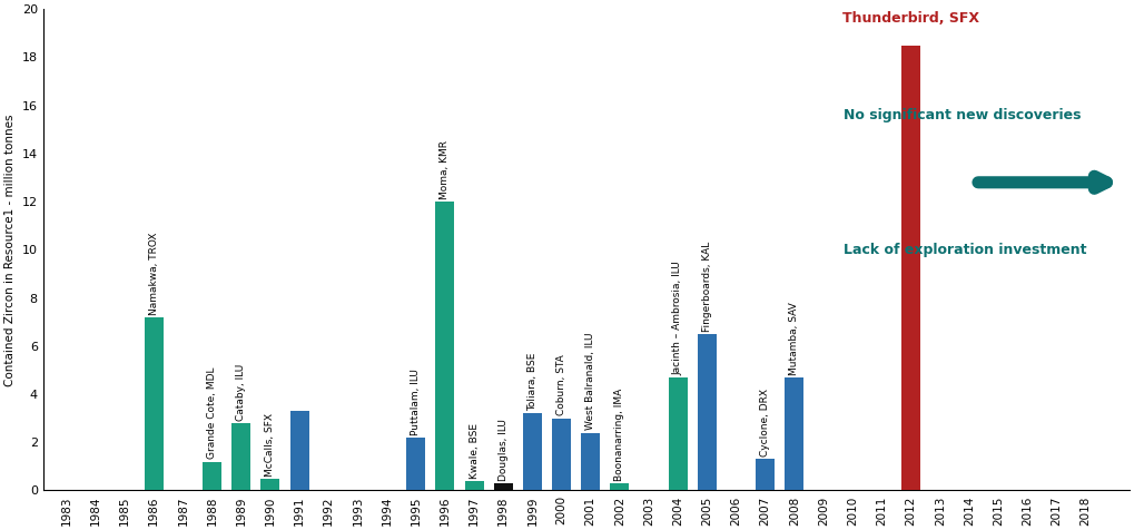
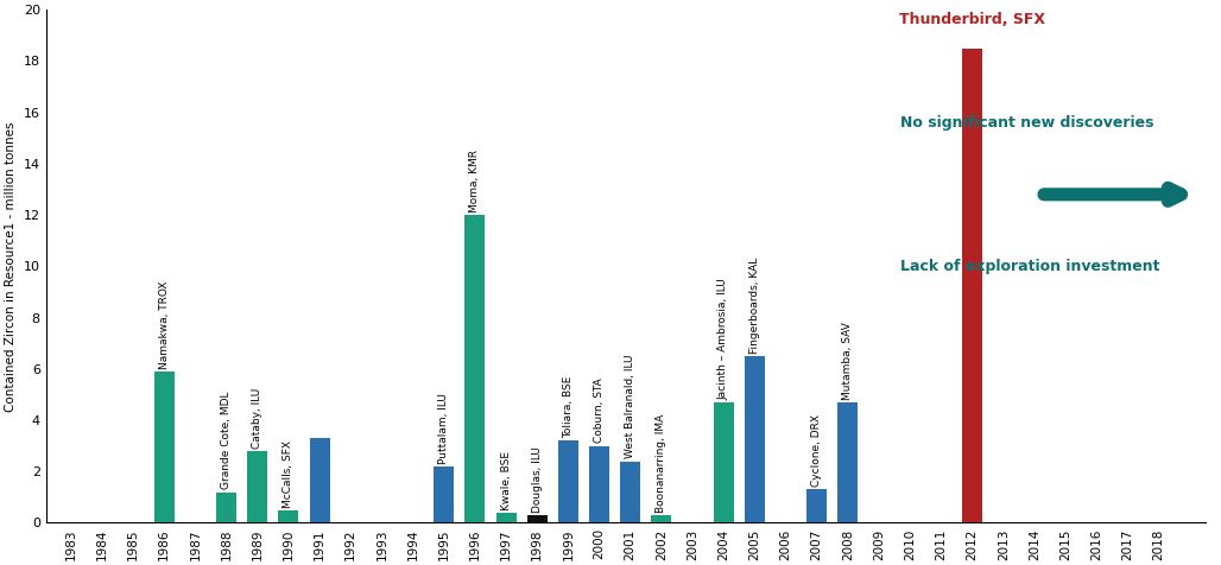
1986: 7.2 -> 5.9
